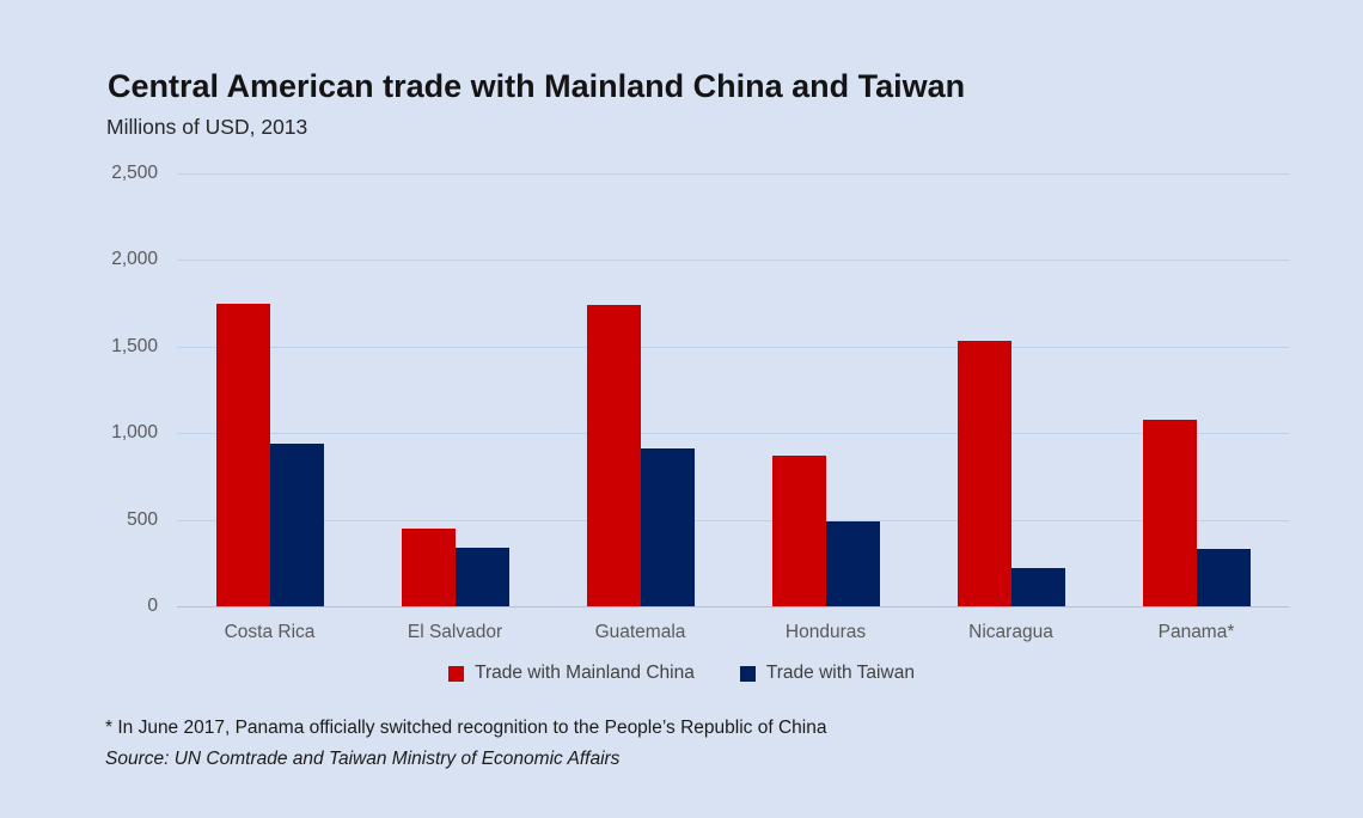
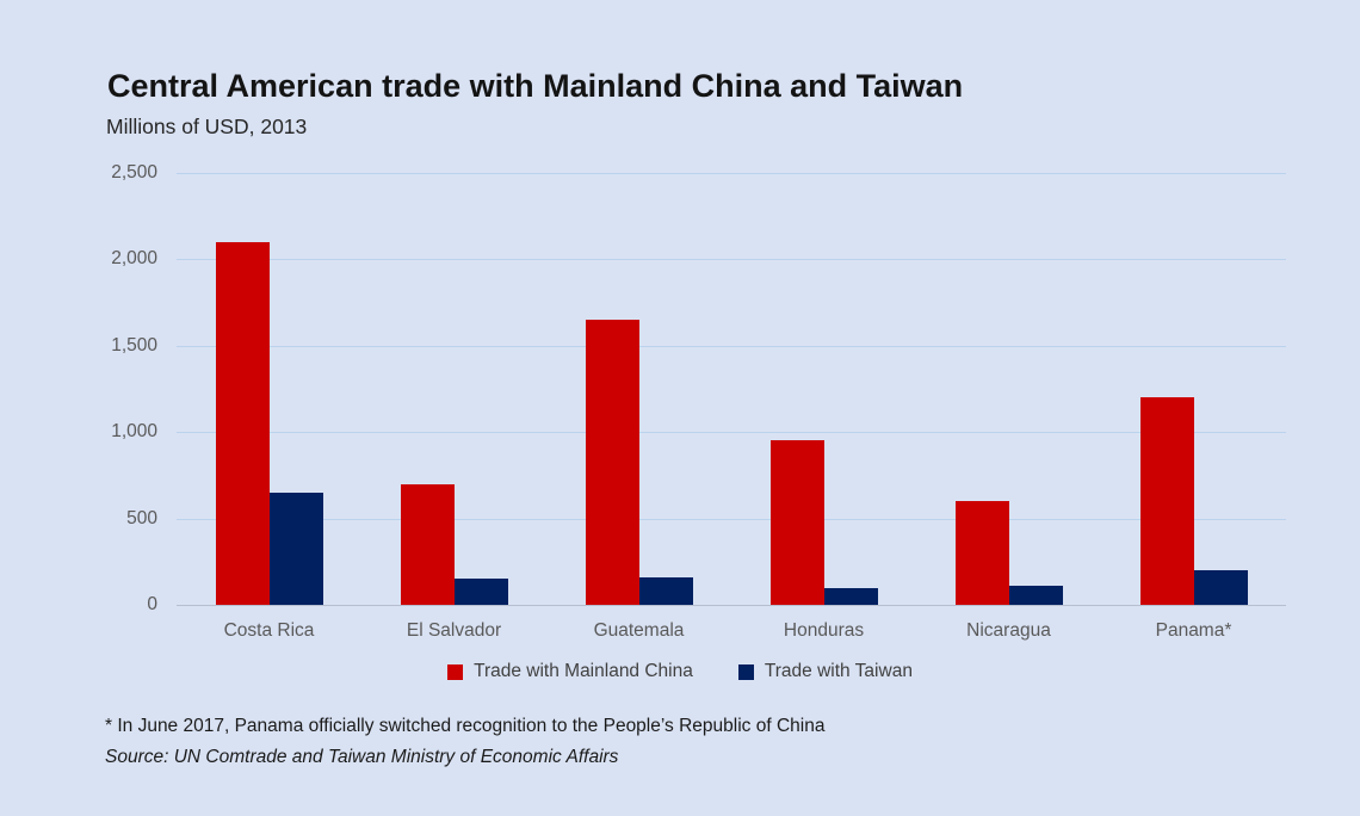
Trade with Mainland China/Costa Rica: 1750 -> 2100
Trade with Taiwan/Costa Rica: 940 -> 650
Trade with Mainland China/El Salvador: 450 -> 700
Trade with Taiwan/El Salvador: 340 -> 150
Trade with Mainland China/Guatemala: 1740 -> 1650
Trade with Taiwan/Guatemala: 910 -> 160
Trade with Mainland China/Honduras: 870 -> 950
Trade with Taiwan/Honduras: 490 -> 100
Trade with Mainland China/Nicaragua: 1530 -> 600
Trade with Taiwan/Nicaragua: 220 -> 110
Trade with Mainland China/Panama*: 1080 -> 1200
Trade with Taiwan/Panama*: 330 -> 200
